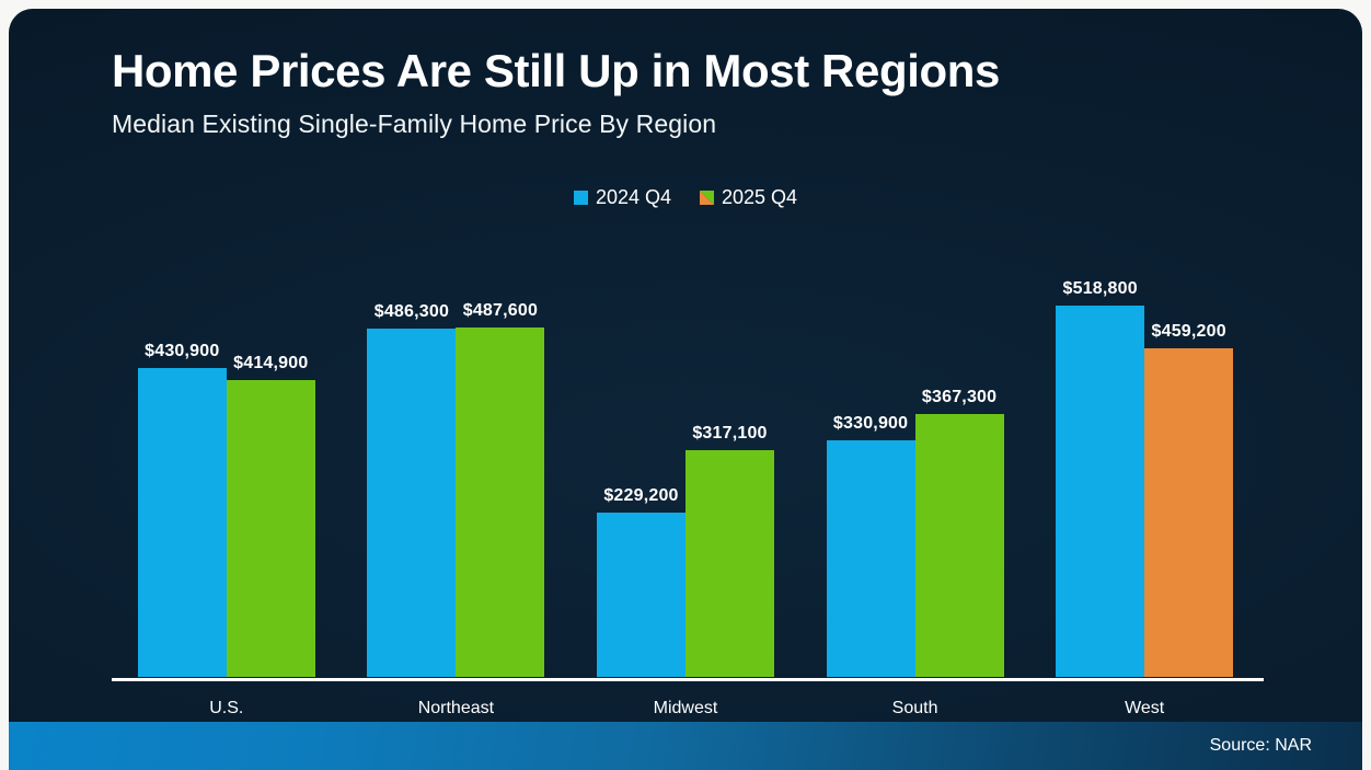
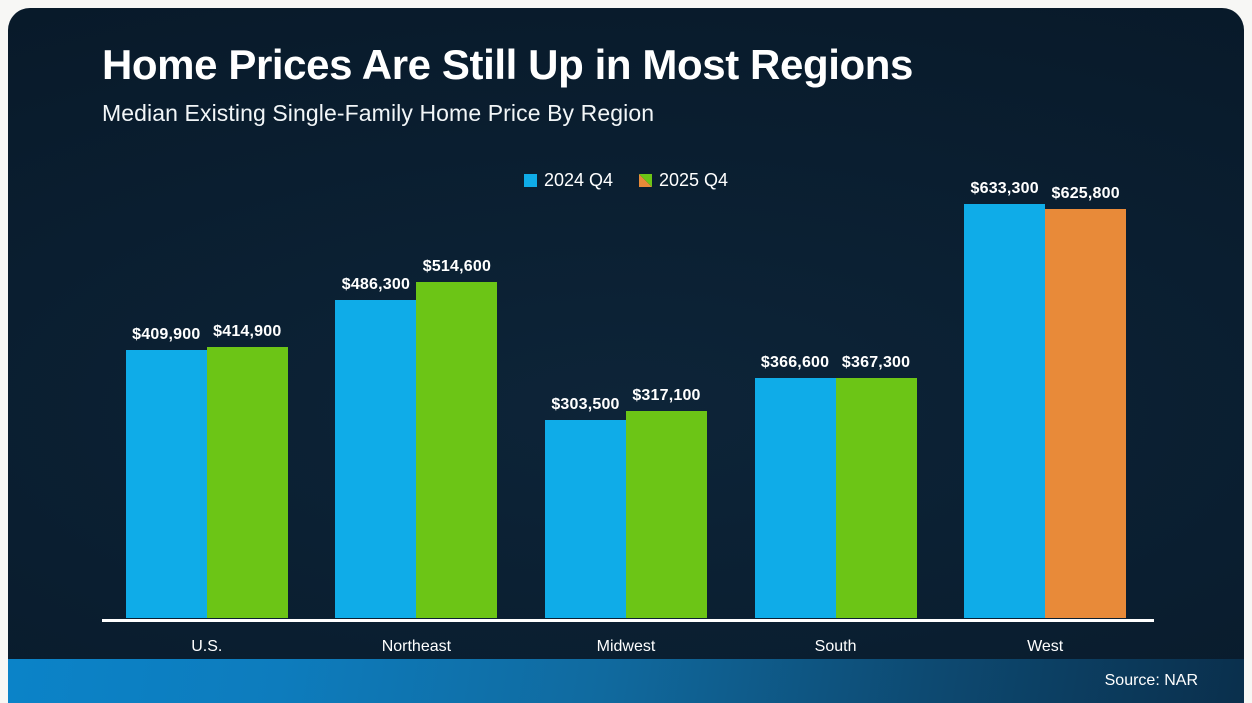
2024 Q4/U.S.: $430,900 -> $409,900
2025 Q4/Northeast: $487,600 -> $514,600
2024 Q4/Midwest: $229,200 -> $303,500
2024 Q4/South: $330,900 -> $366,600
2024 Q4/West: $518,800 -> $633,300
2025 Q4/West: $459,200 -> $625,800
